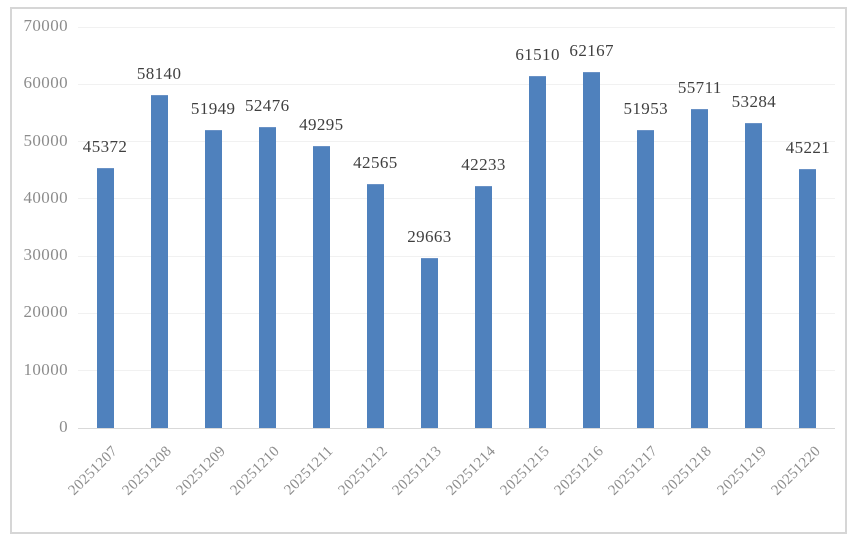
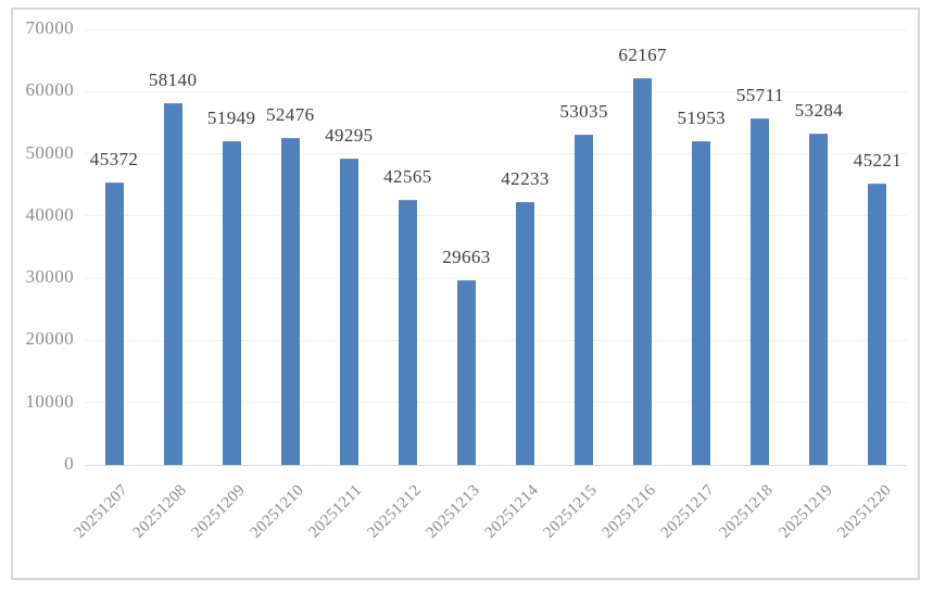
20251215: 61510 -> 53035
